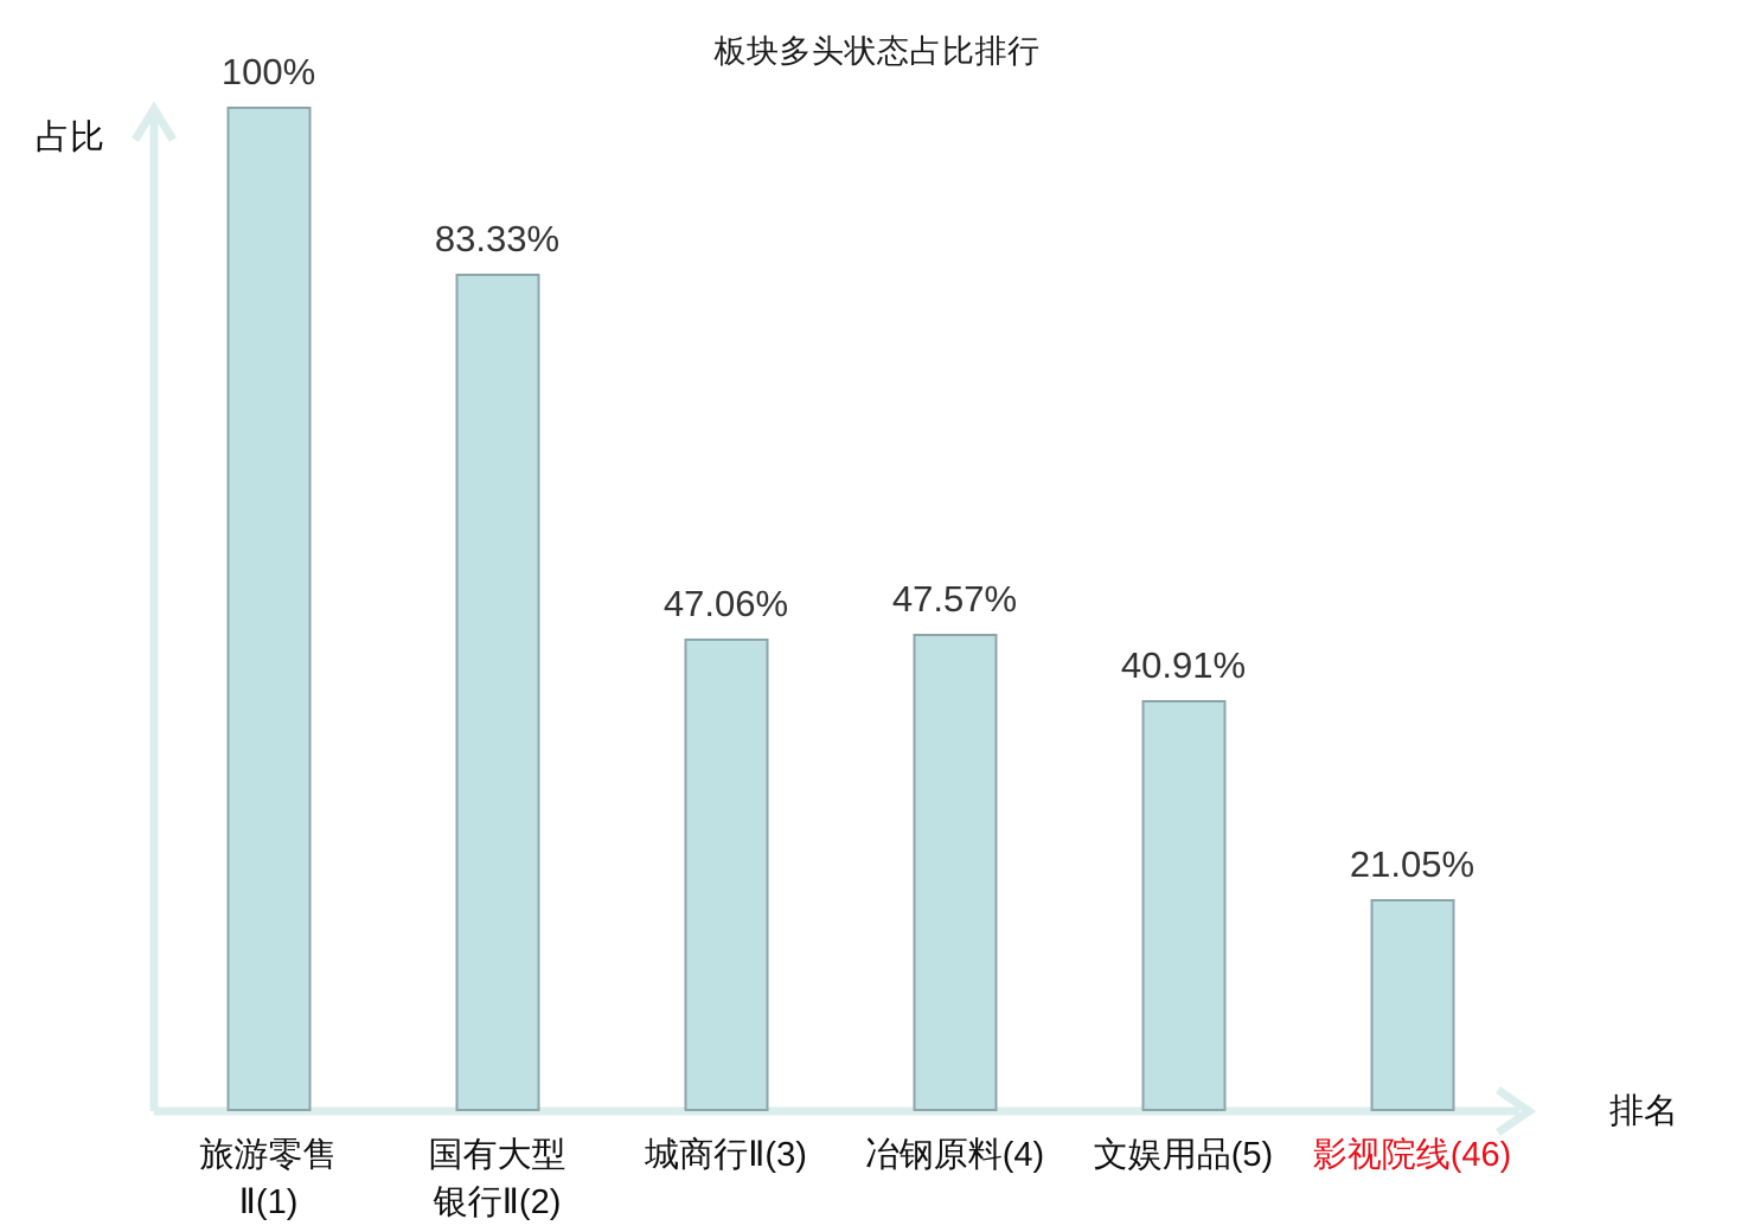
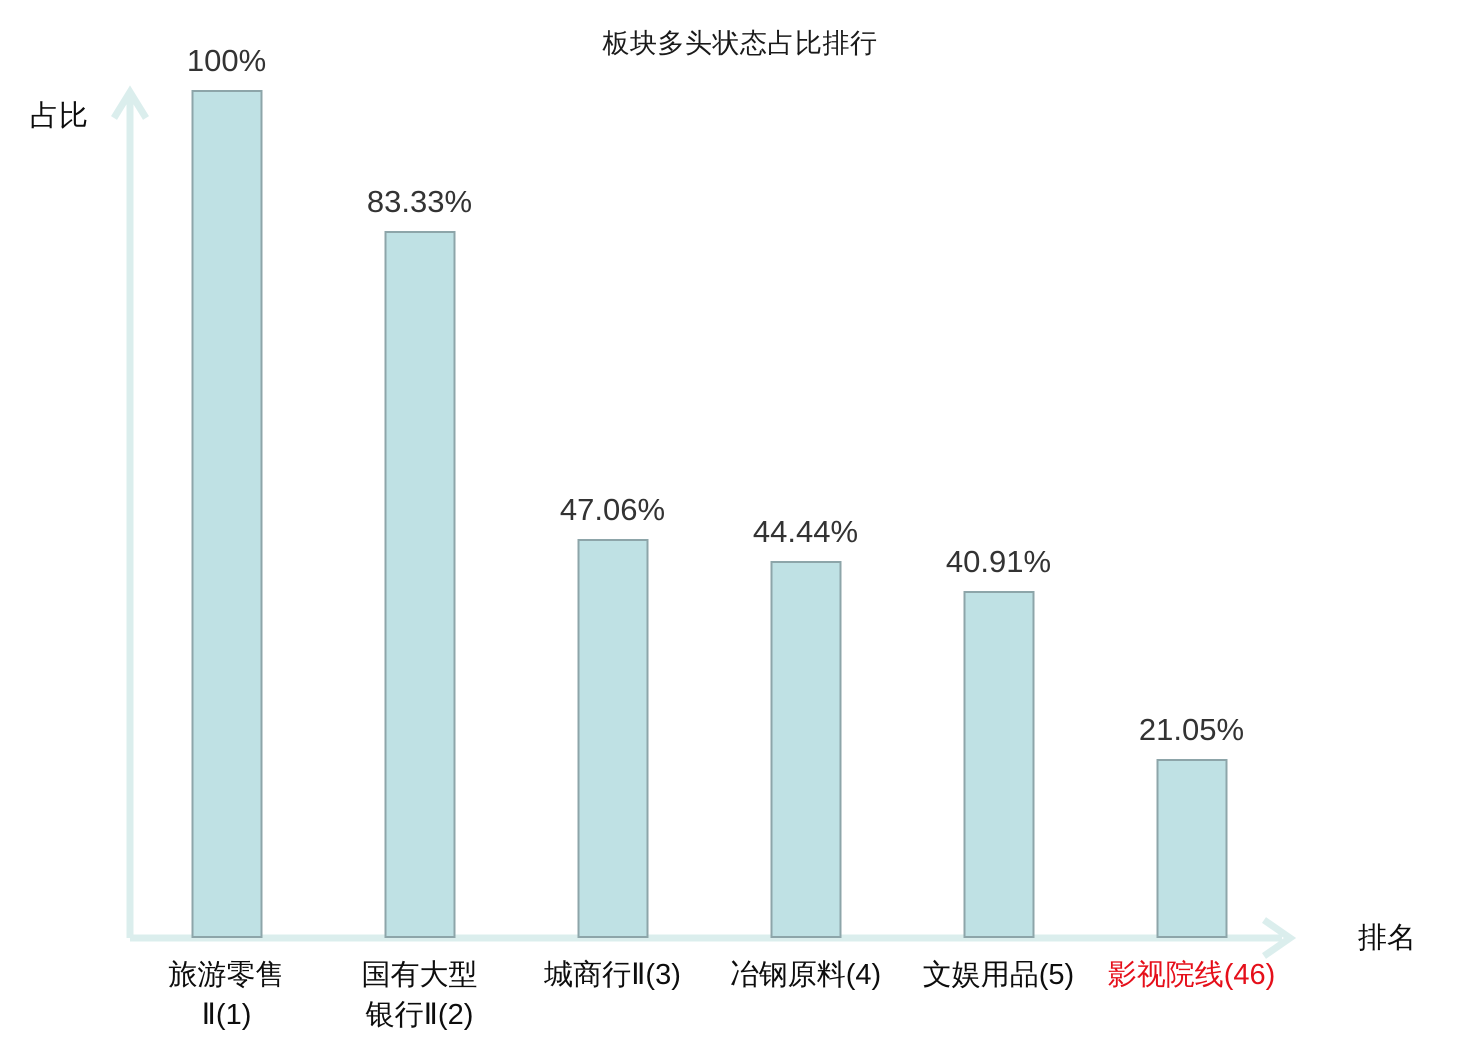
冶钢原料(4): 47.57% -> 44.44%
